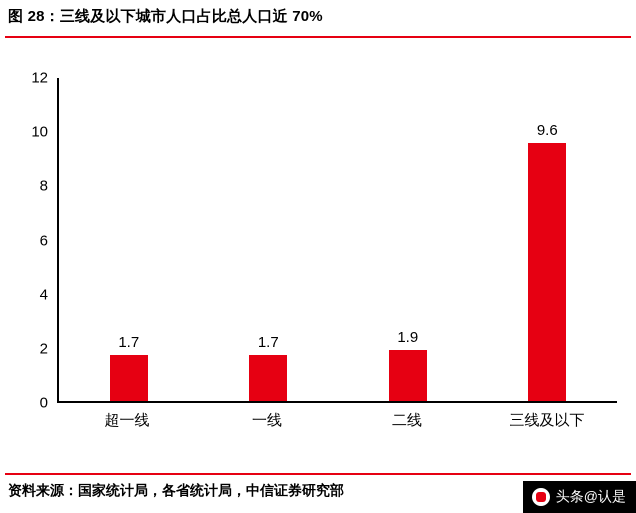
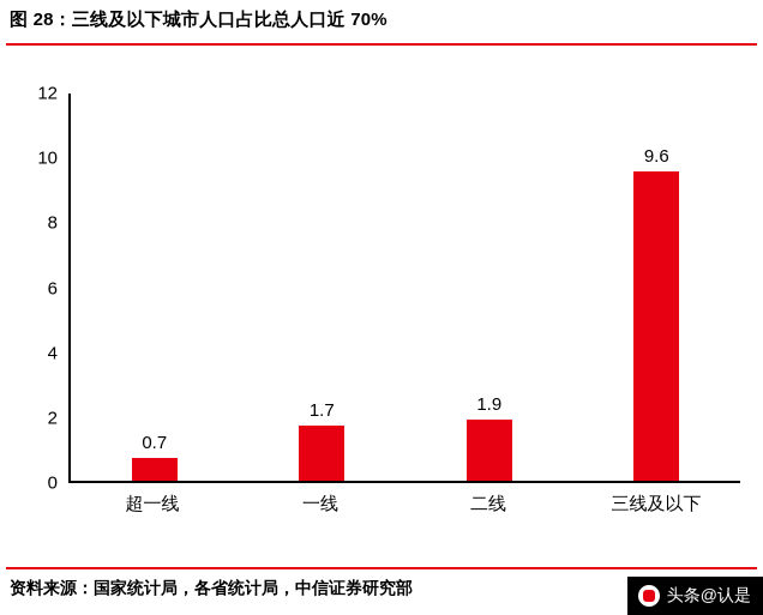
超一线: 1.7 -> 0.7
